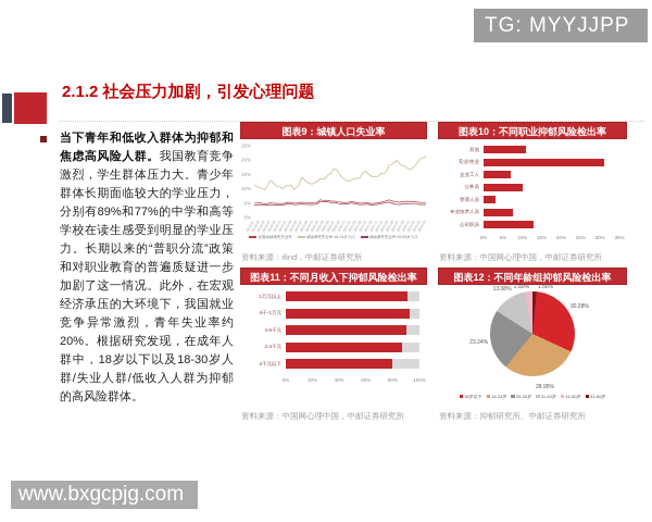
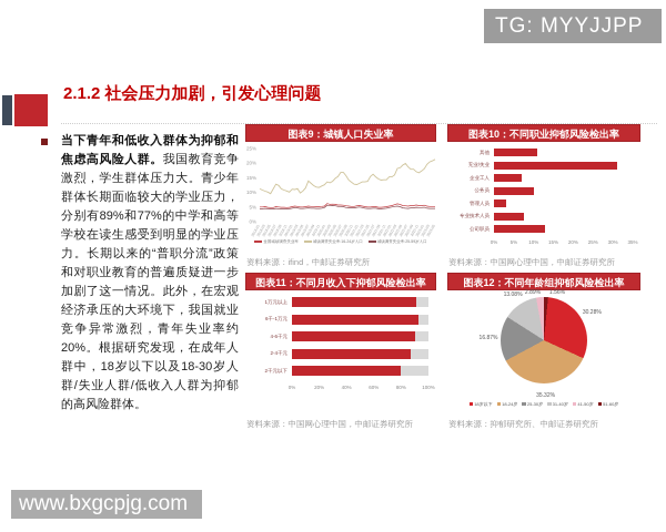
图表12：不同年龄组抑郁风险检出率/18-24岁: 28.95% -> 35.32%
图表12：不同年龄组抑郁风险检出率/25-30岁: 23.24% -> 16.87%
